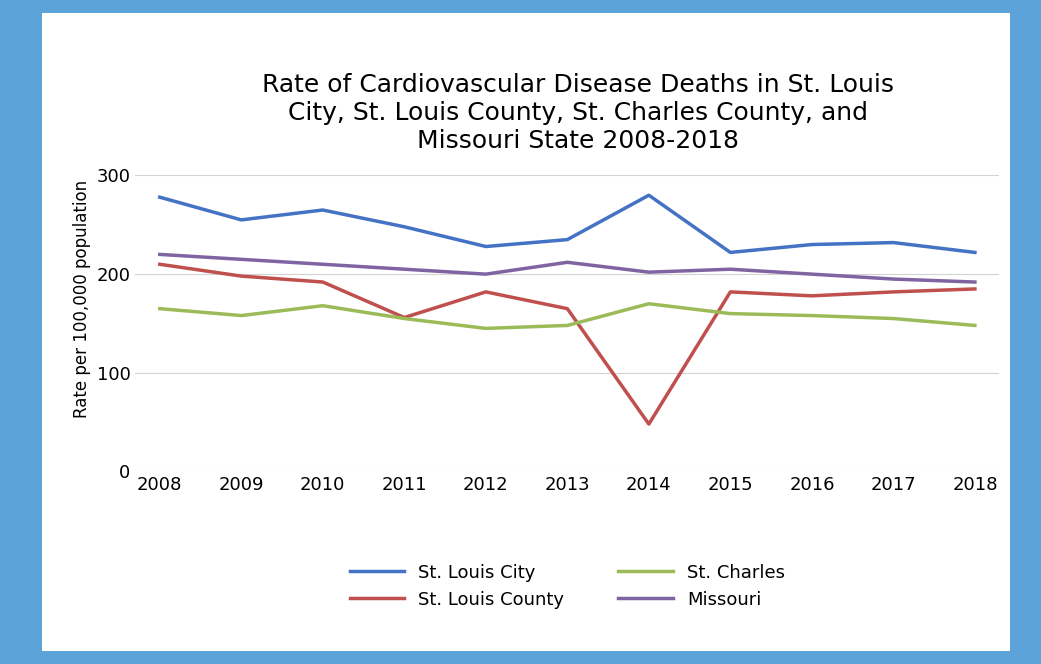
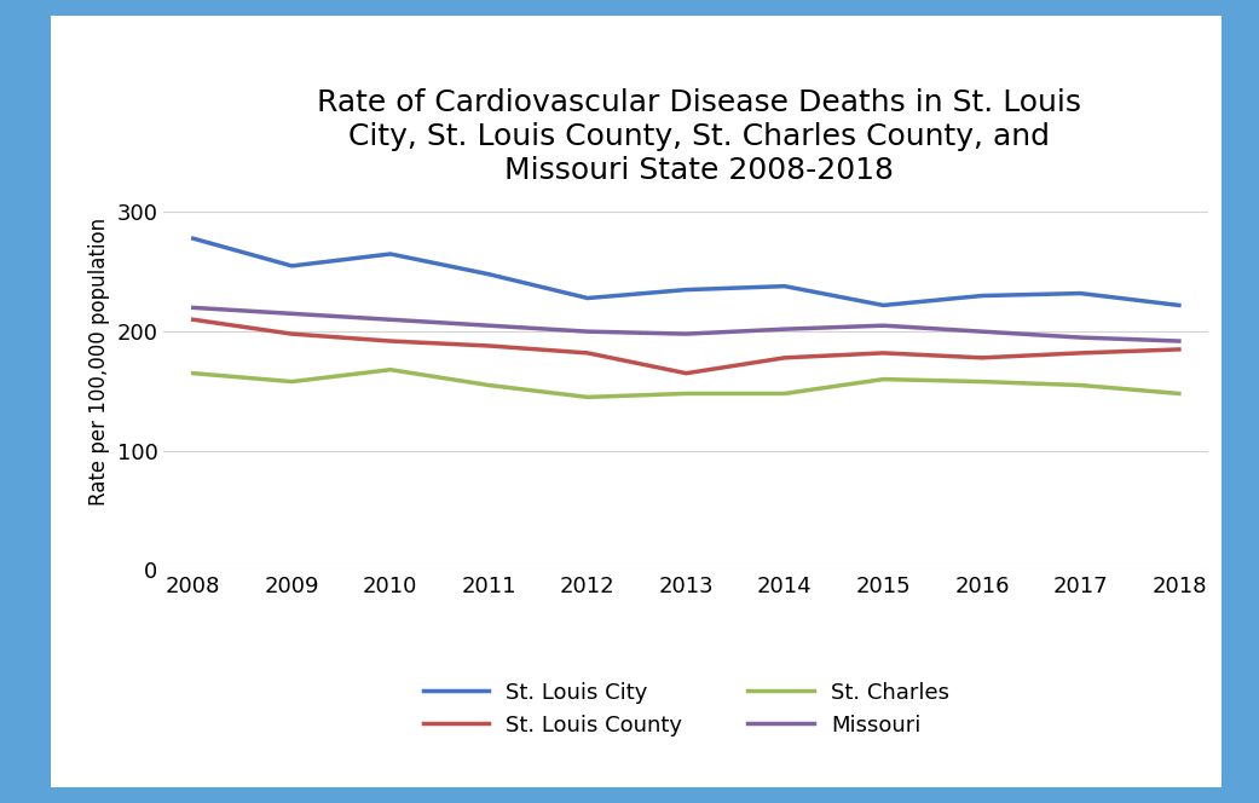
St. Louis County/2011: 156 -> 188
Missouri/2013: 212 -> 198
St. Louis City/2014: 280 -> 238
St. Louis County/2014: 48 -> 178
St. Charles/2014: 170 -> 148
